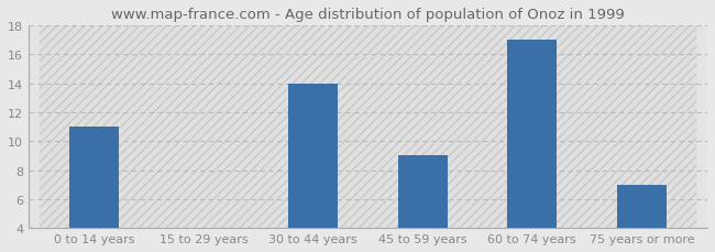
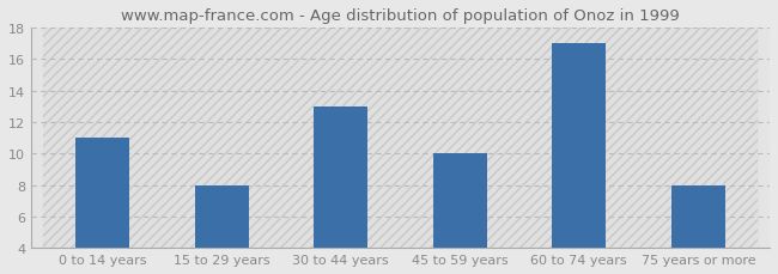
15 to 29 years: 4 -> 8
30 to 44 years: 14 -> 13
45 to 59 years: 9 -> 10
75 years or more: 7 -> 8
